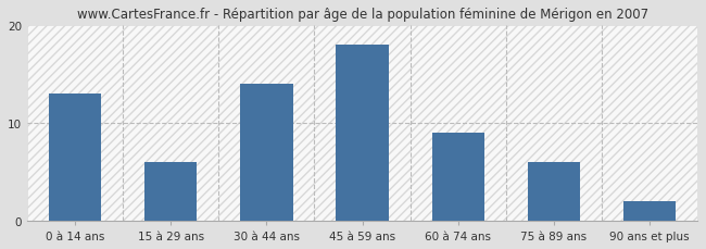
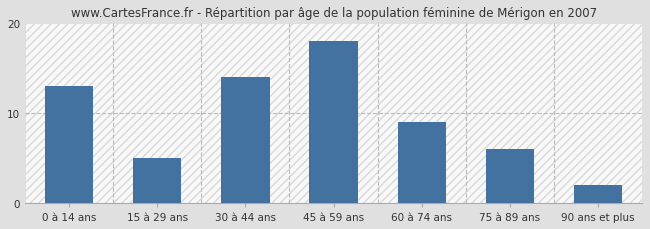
15 à 29 ans: 6 -> 5
